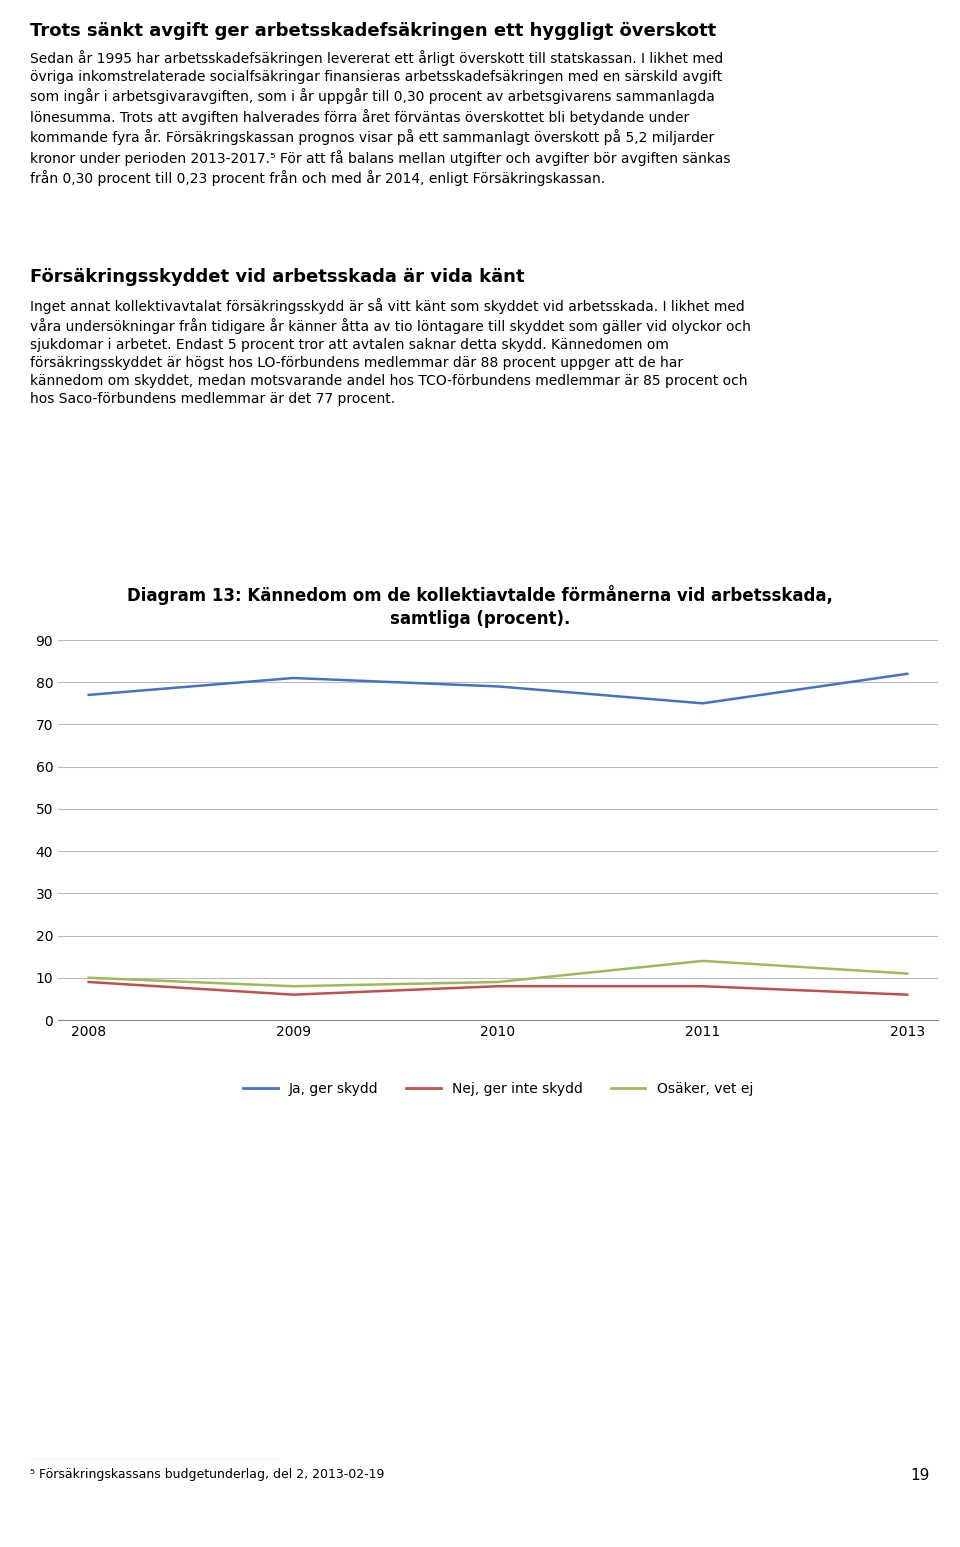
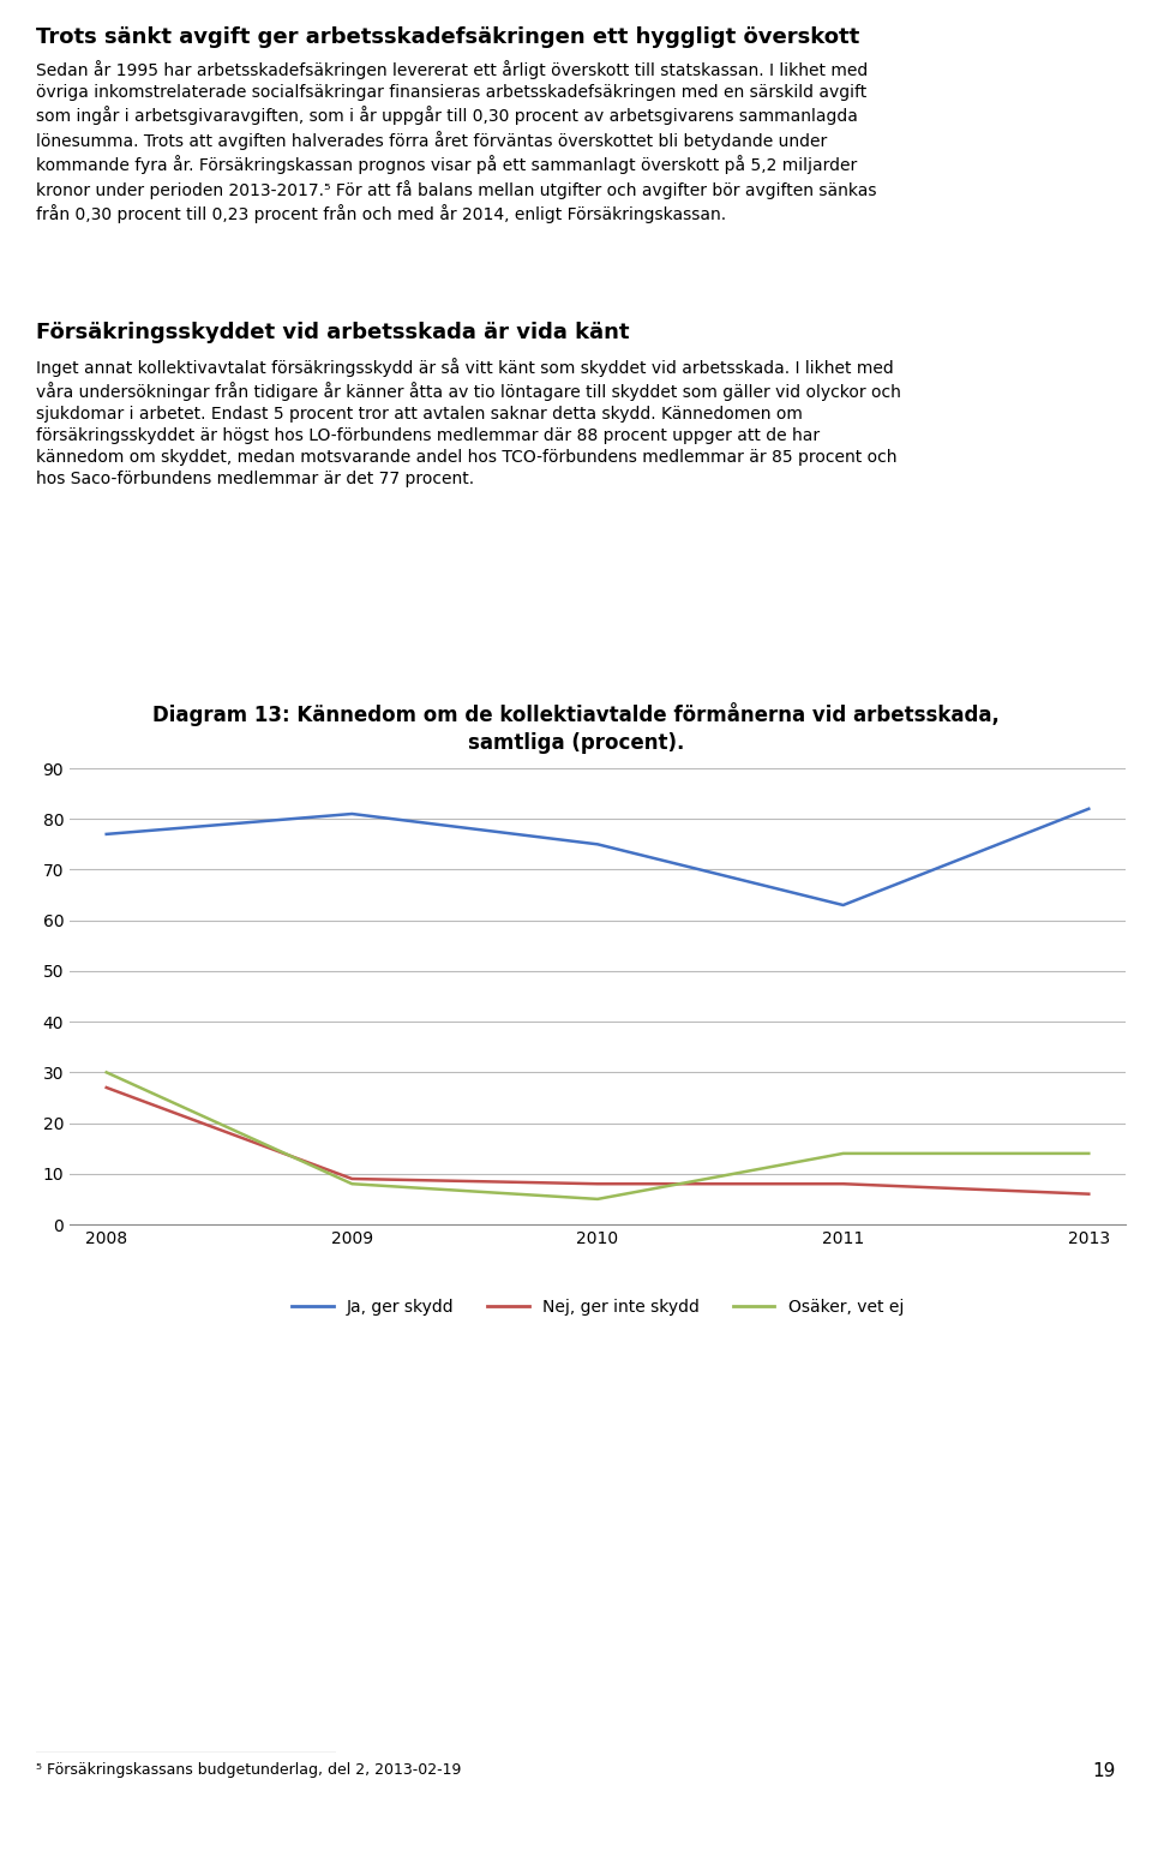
Nej, ger inte skydd/2008: 9 -> 27
Osäker, vet ej/2008: 10 -> 30
Nej, ger inte skydd/2009: 6 -> 9
Ja, ger skydd/2010: 79 -> 75
Osäker, vet ej/2010: 9 -> 5
Ja, ger skydd/2011: 75 -> 63
Osäker, vet ej/2013: 11 -> 14
